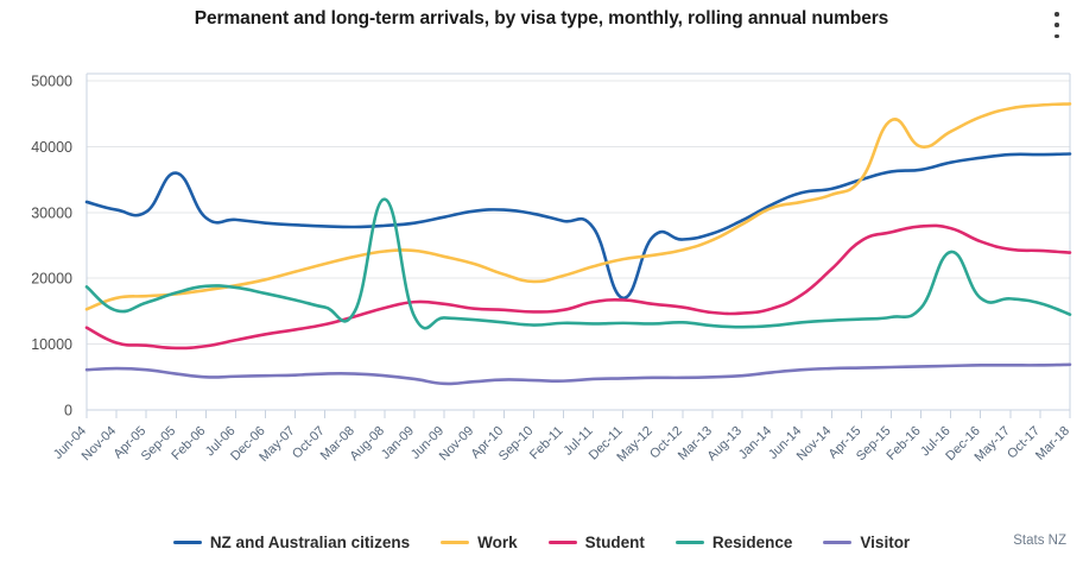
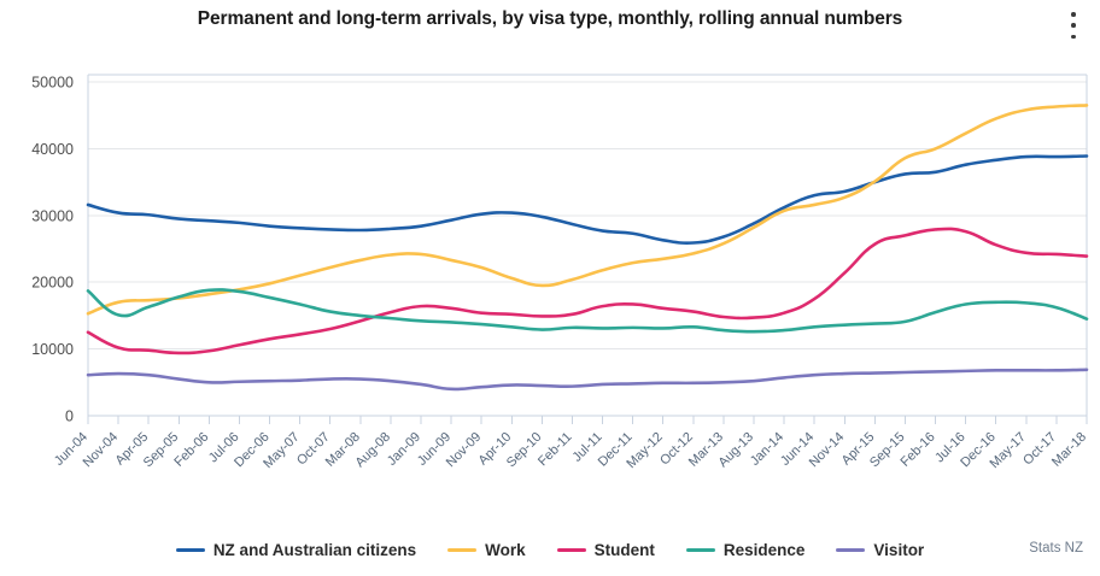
NZ and Australian citizens/Sep-05: 36000 -> 30000
Residence/Aug-08: 32000 -> 15000
NZ and Australian citizens/Dec-11: 17000 -> 27000
Work/Sep-15: 44000 -> 39000
Residence/Jul-16: 24000 -> 17000
